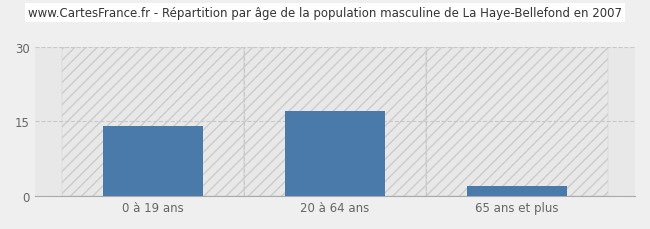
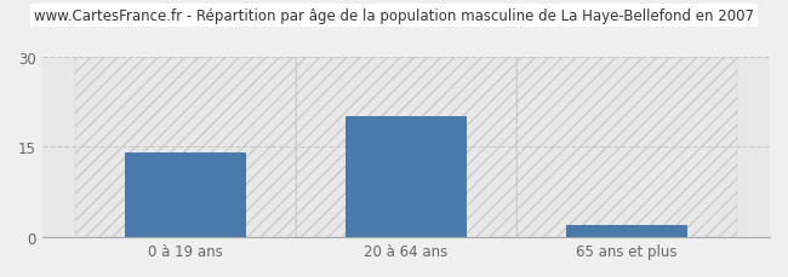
20 à 64 ans: 17 -> 20
